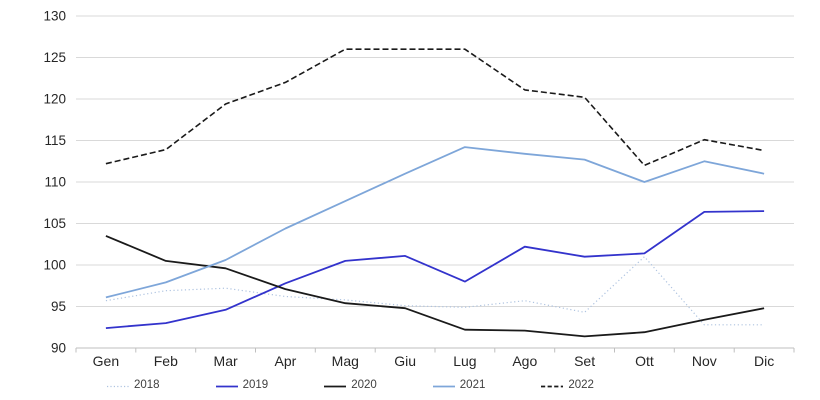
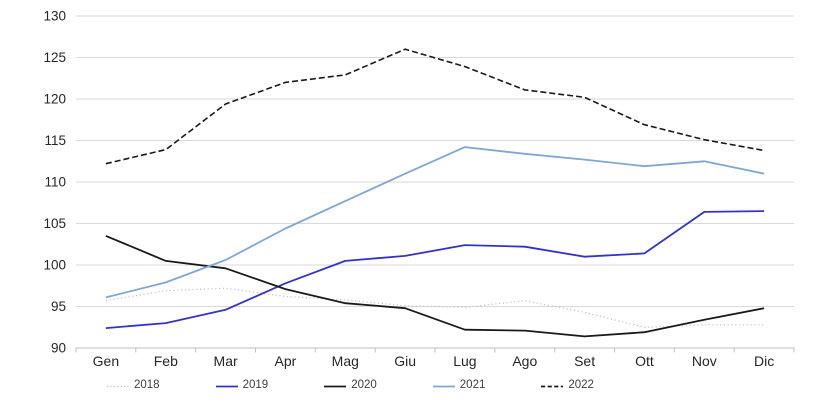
2022/Mag: 126 -> 123
2019/Lug: 98 -> 102
2022/Lug: 126 -> 124
2018/Ott: 101 -> 92
2021/Ott: 110 -> 112
2022/Ott: 112 -> 117
